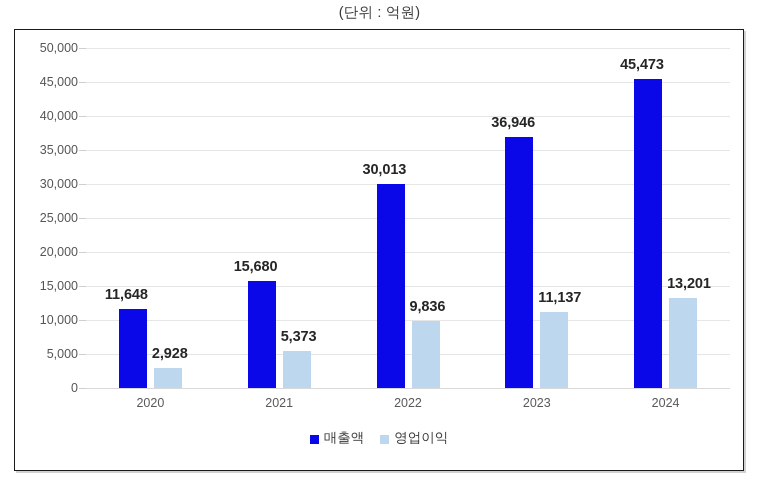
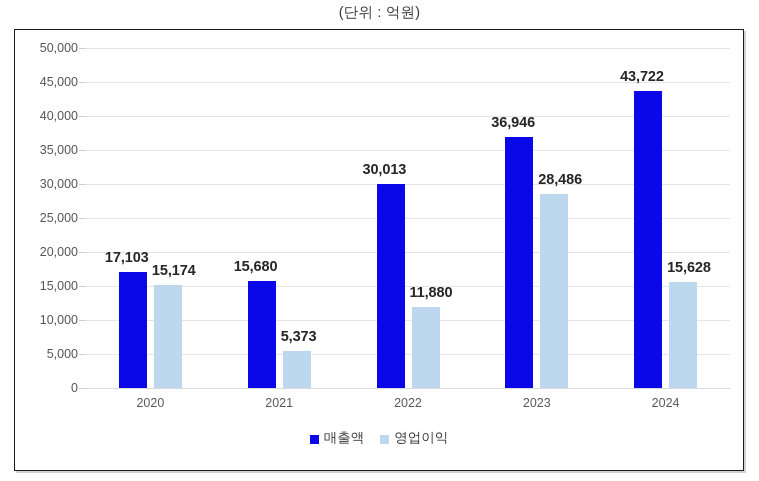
매출액/2020: 11,648 -> 17,103
영업이익/2020: 2,928 -> 15,174
영업이익/2022: 9,836 -> 11,880
영업이익/2023: 11,137 -> 28,486
매출액/2024: 45,473 -> 43,722
영업이익/2024: 13,201 -> 15,628
